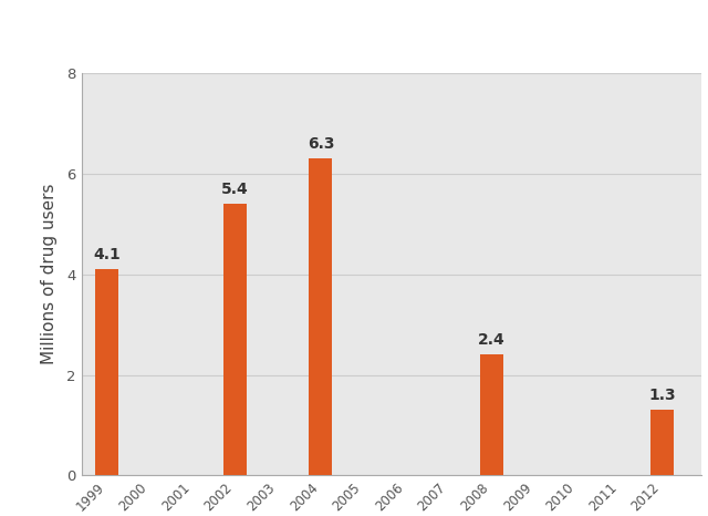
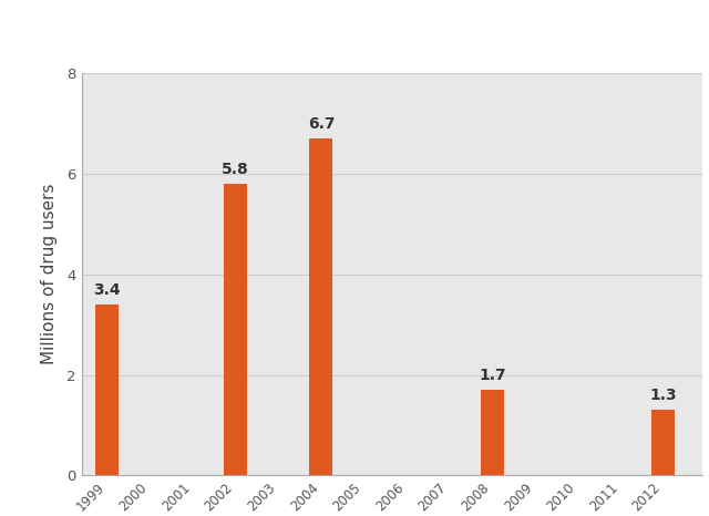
1999: 4.1 -> 3.4
2002: 5.4 -> 5.8
2004: 6.3 -> 6.7
2008: 2.4 -> 1.7
